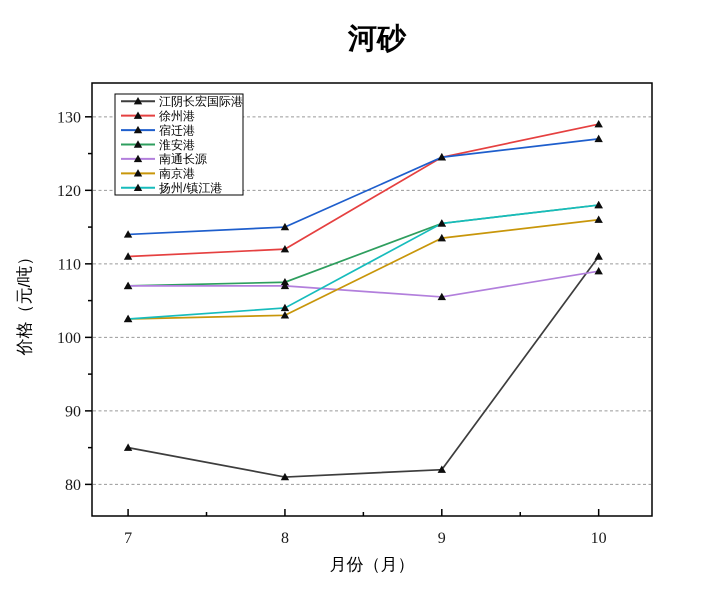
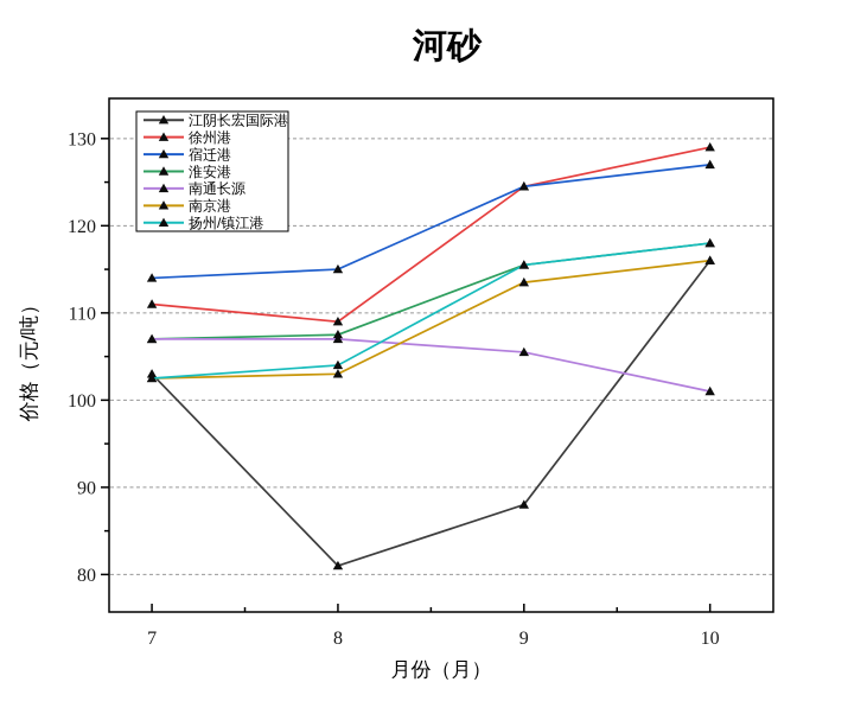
江阴长宏国际港/7: 85 -> 103
徐州港/8: 112 -> 109
江阴长宏国际港/9: 82 -> 88
江阴长宏国际港/10: 111 -> 116
南通长源/10: 109 -> 101
